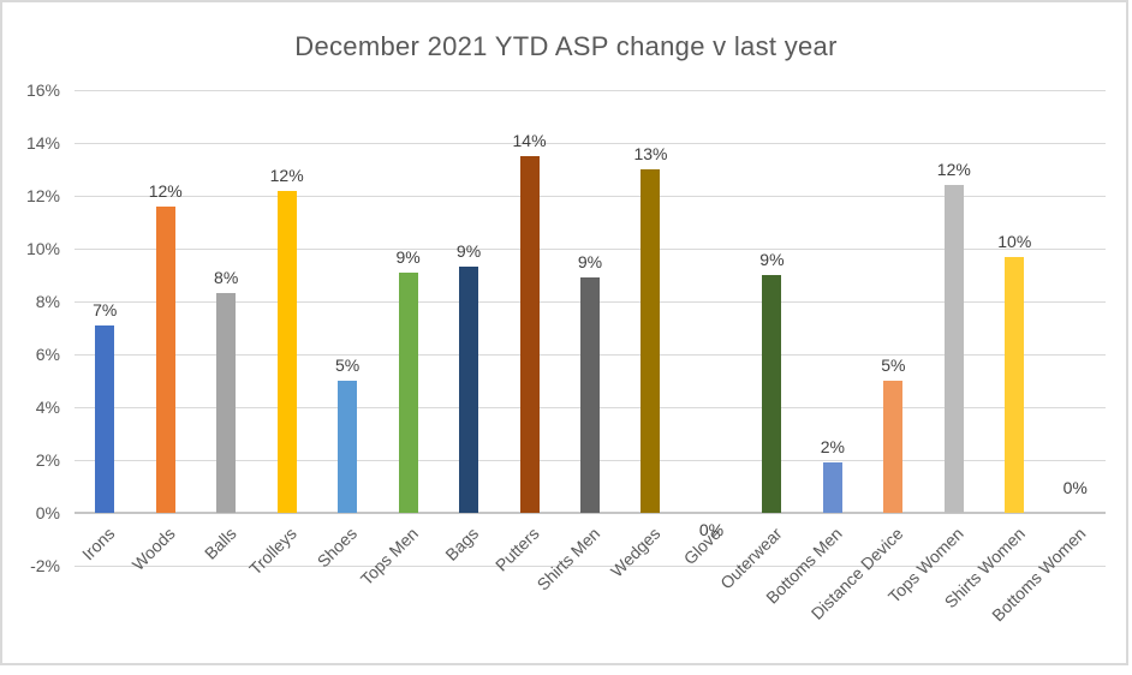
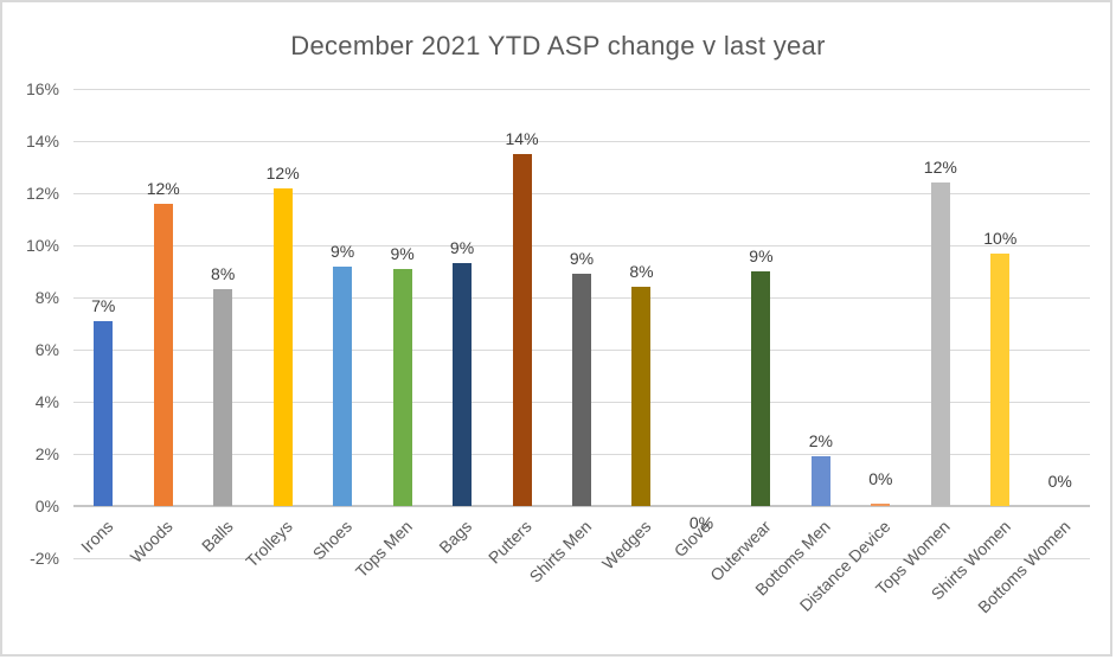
Shoes: 5% -> 9%
Wedges: 13% -> 8%
Distance Device: 5% -> 0%
